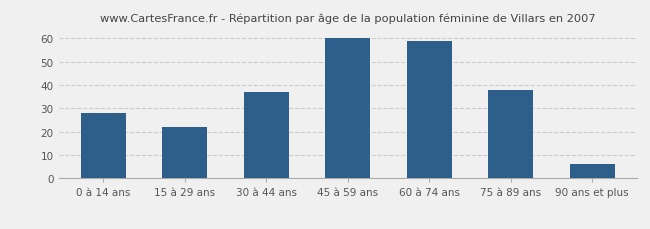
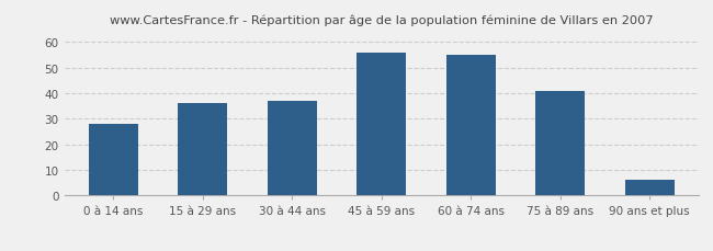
15 à 29 ans: 22 -> 36
45 à 59 ans: 60 -> 56
60 à 74 ans: 59 -> 55
75 à 89 ans: 38 -> 41
